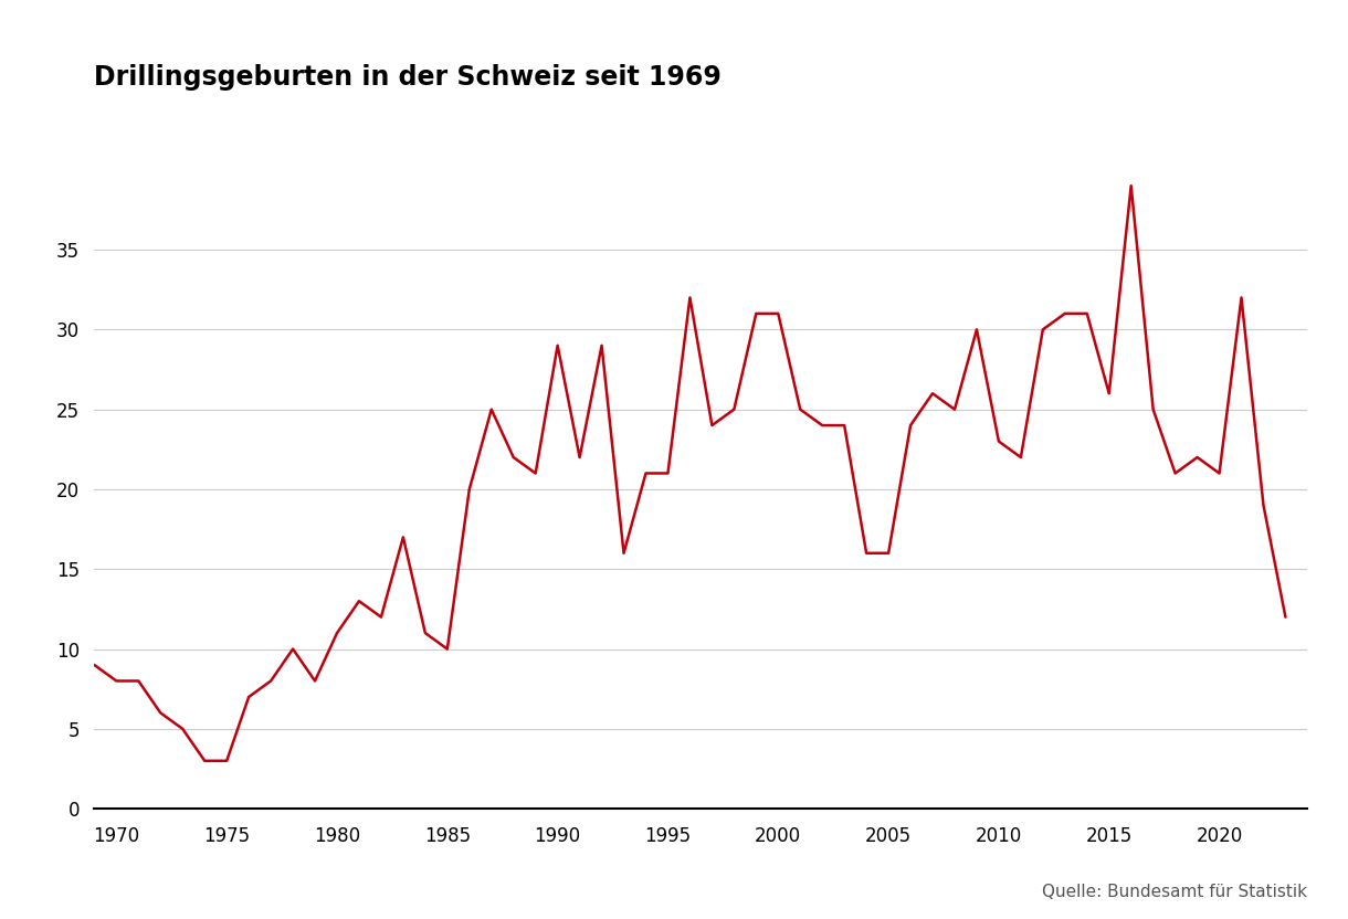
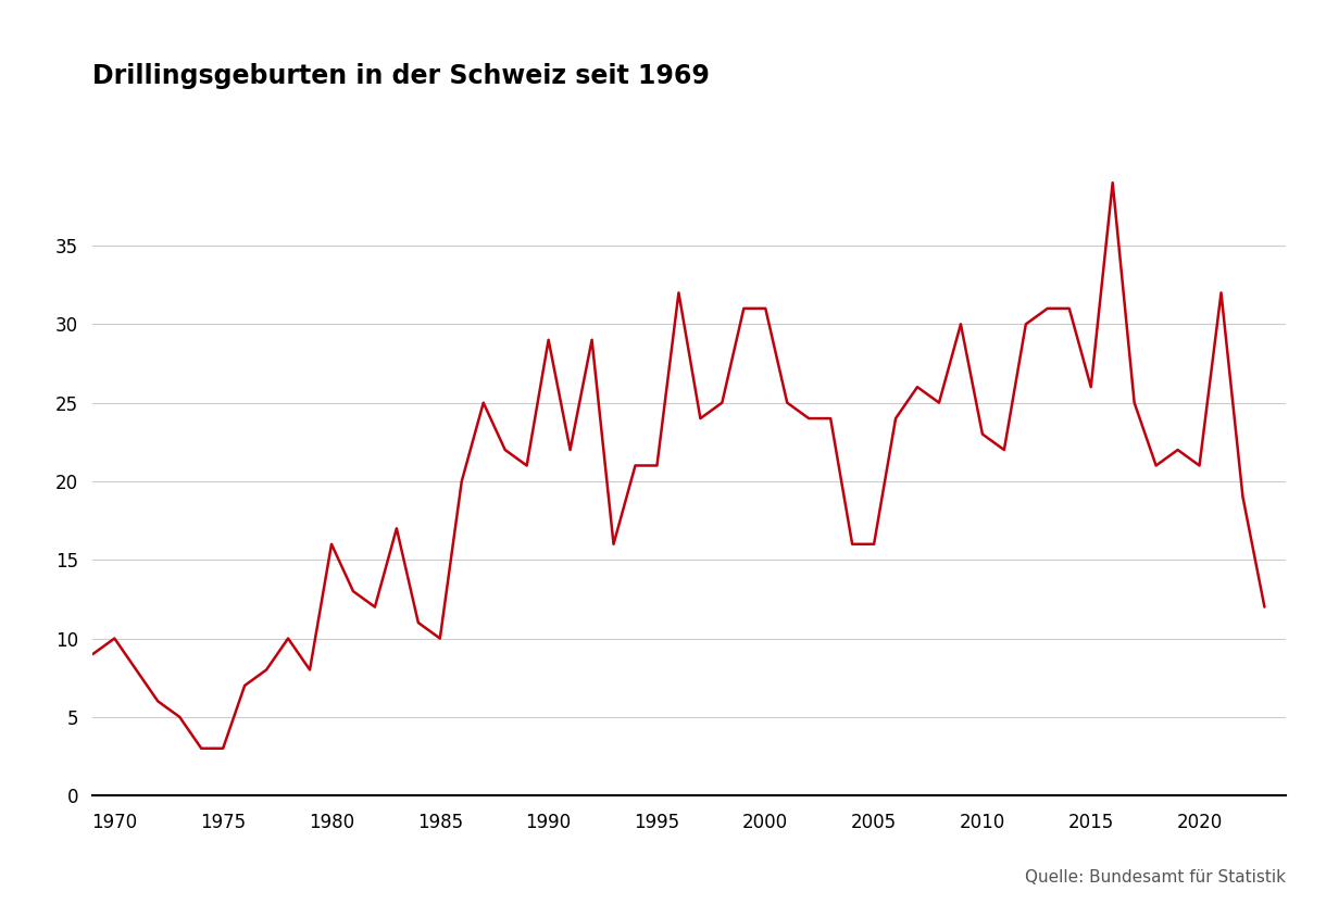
1970: 8 -> 10
1980: 11 -> 16
